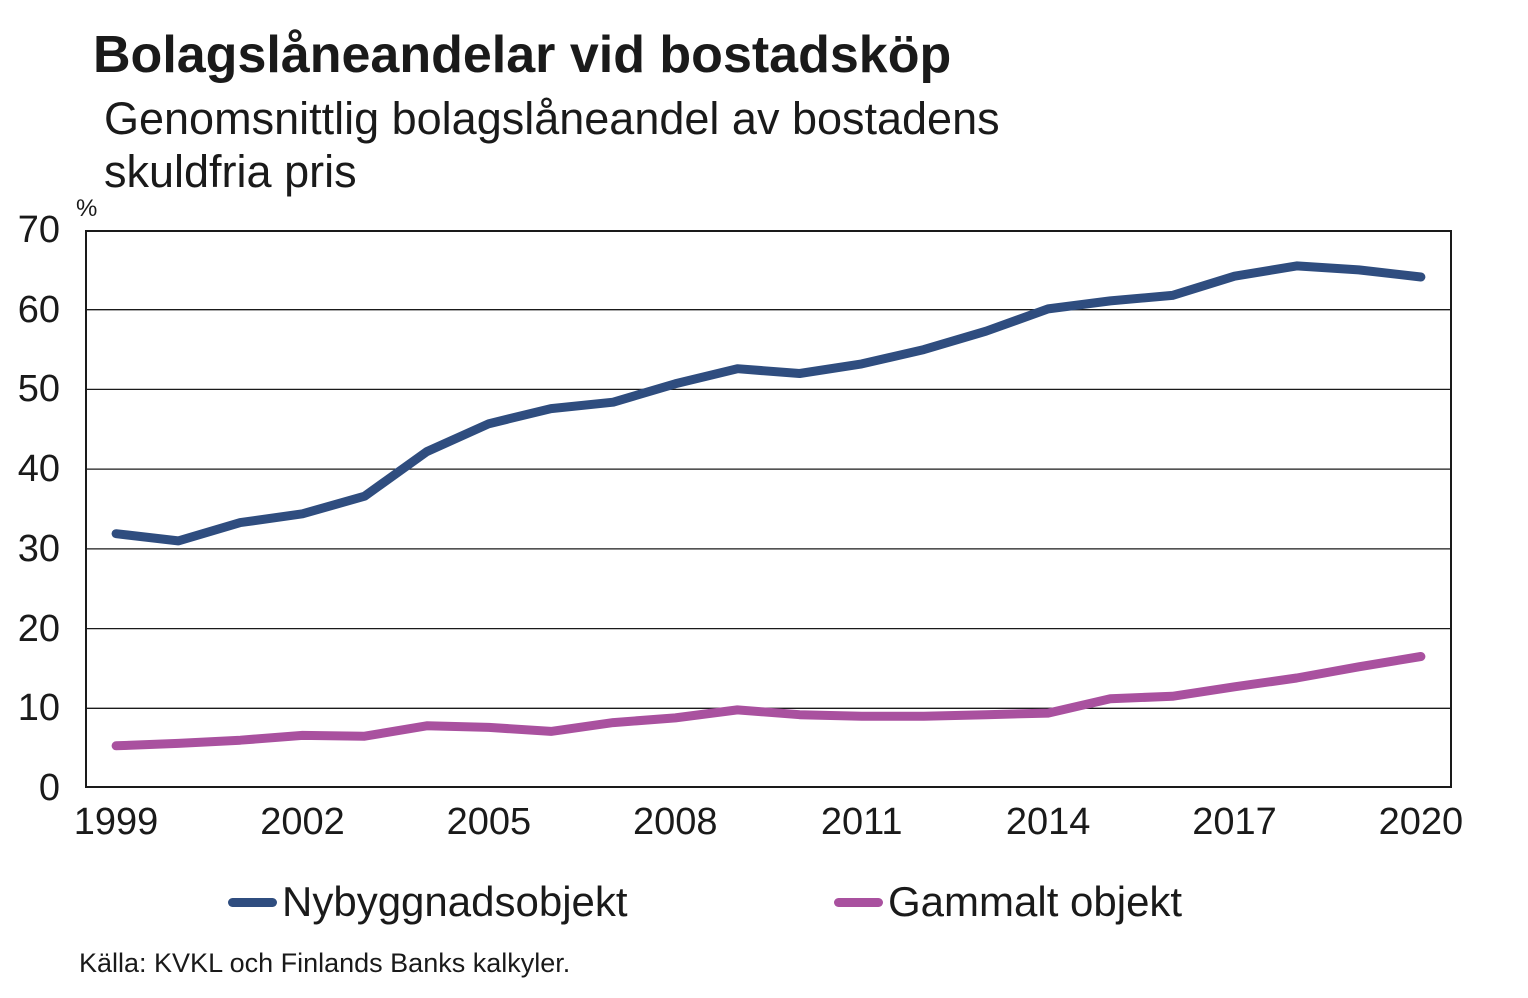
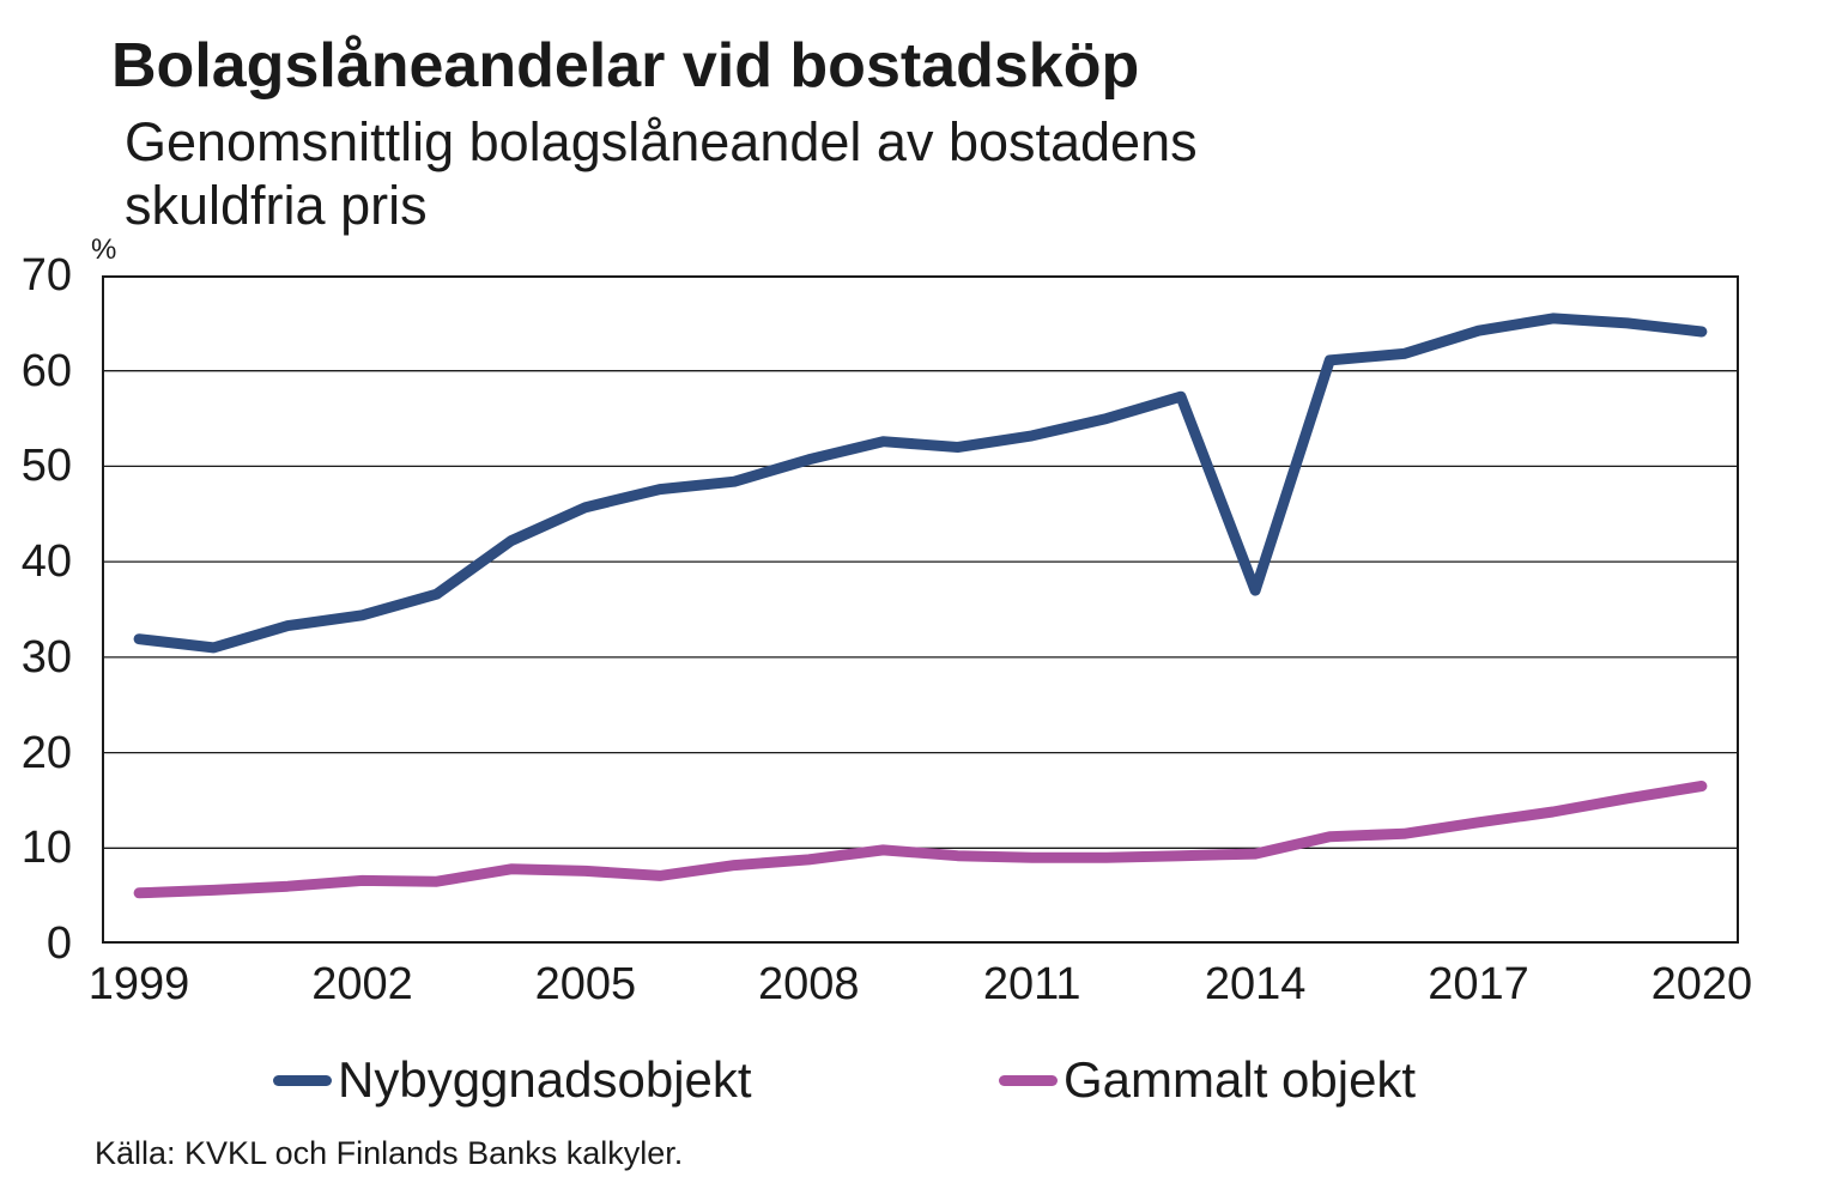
Nybyggnadsobjekt/2014: 60 -> 37
